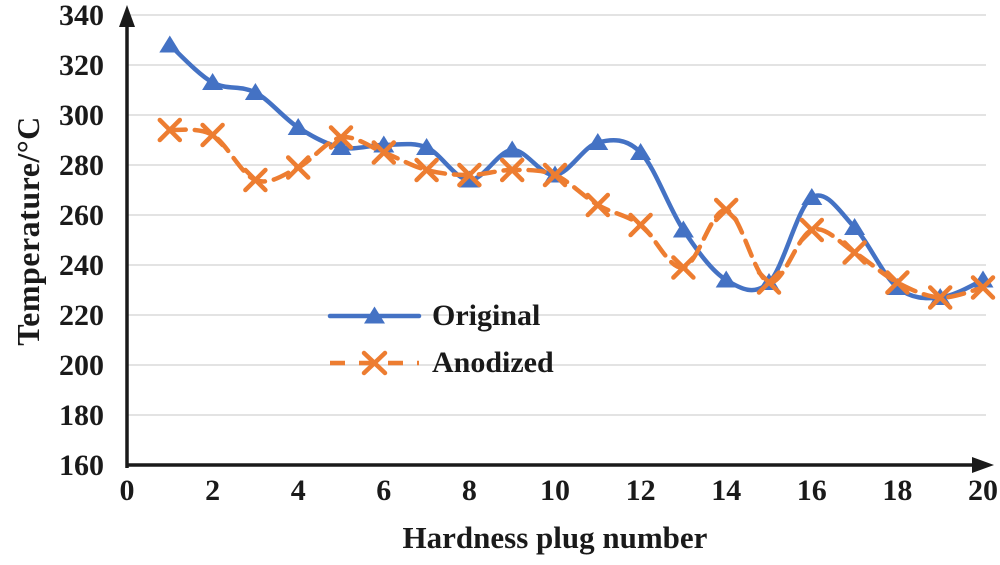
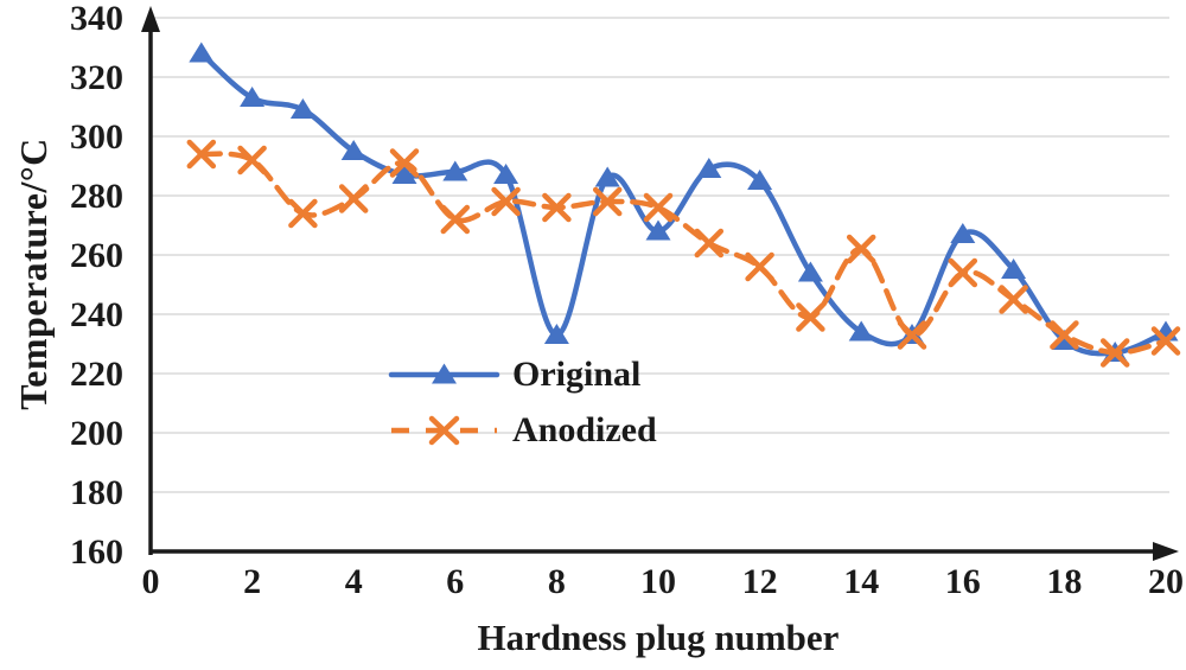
Anodized/6: 285 -> 272
Original/8: 274 -> 233
Original/10: 276 -> 268
